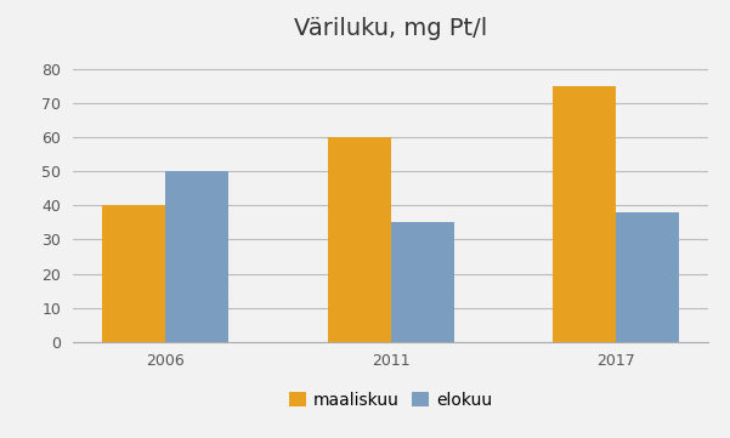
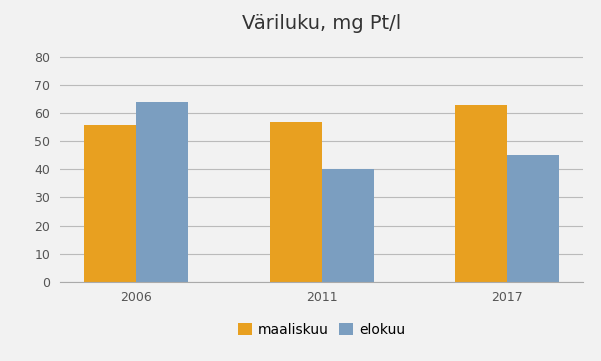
maaliskuu/2006: 40 -> 56
elokuu/2006: 50 -> 64
maaliskuu/2011: 60 -> 57
elokuu/2011: 35 -> 40
maaliskuu/2017: 75 -> 63
elokuu/2017: 38 -> 45
